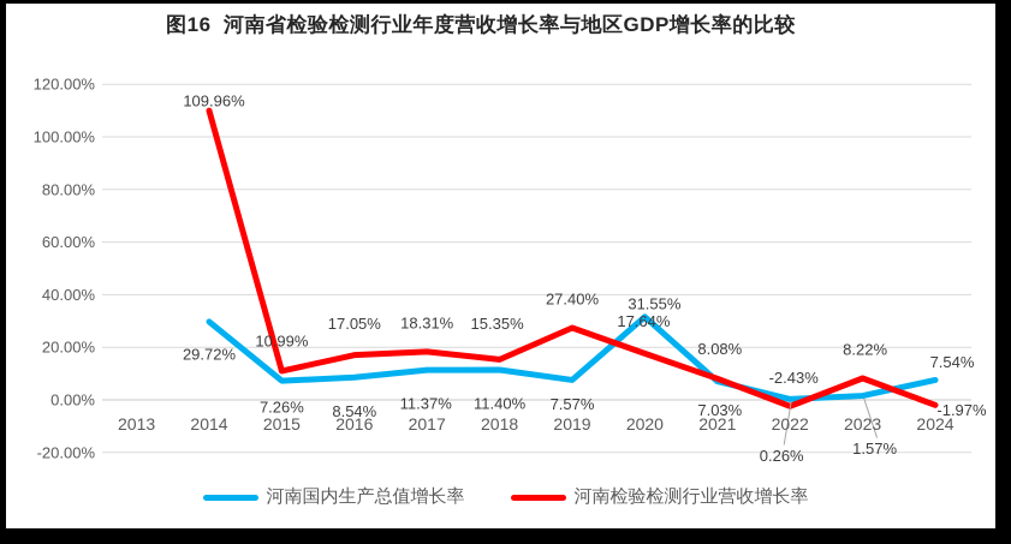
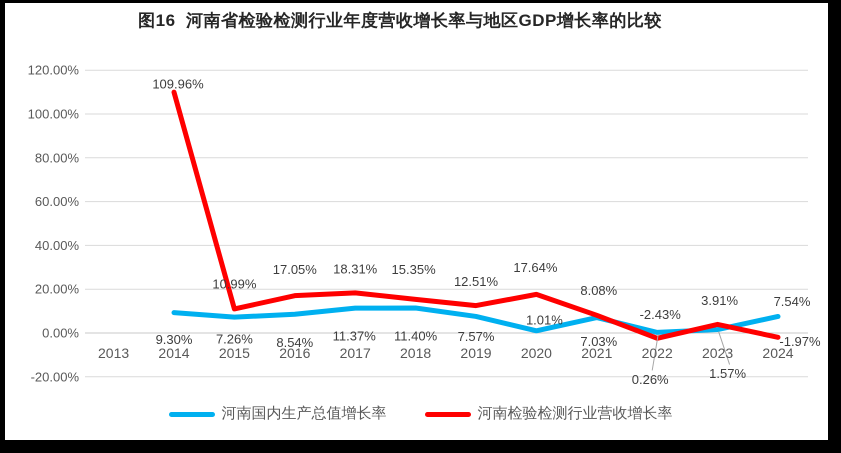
河南国内生产总值增长率/2014: 29.72% -> 9.30%
河南检验检测行业营收增长率/2019: 27.40% -> 12.51%
河南国内生产总值增长率/2020: 31.55% -> 1.01%
河南检验检测行业营收增长率/2023: 8.22% -> 3.91%
